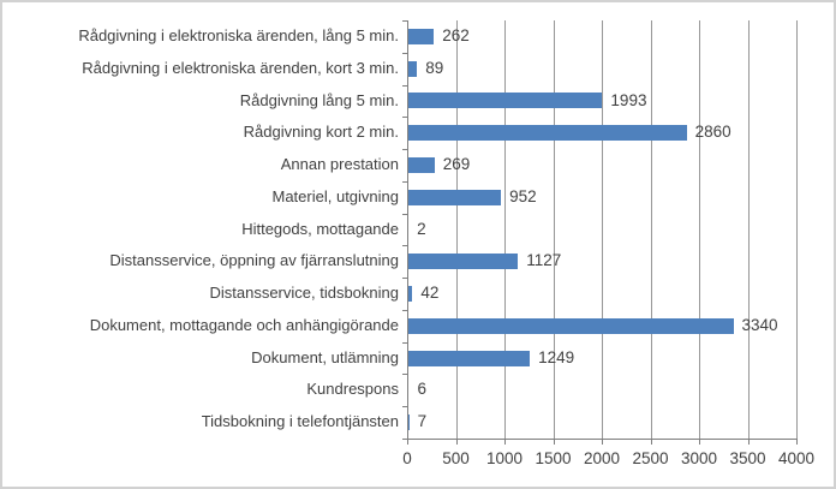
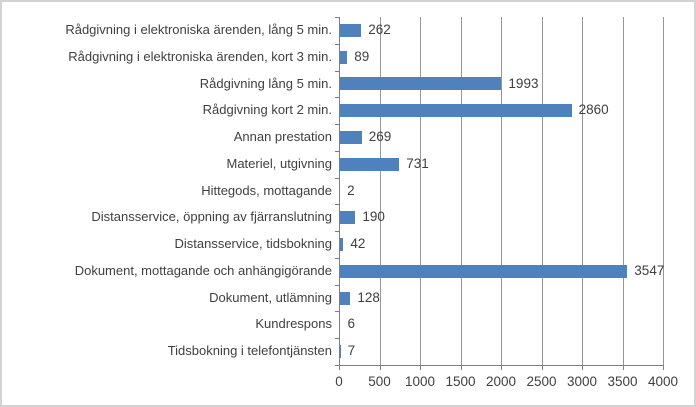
Materiel, utgivning: 952 -> 731
Distansservice, öppning av fjärranslutning: 1127 -> 190
Dokument, mottagande och anhängigörande: 3340 -> 3547
Dokument, utlämning: 1249 -> 128
